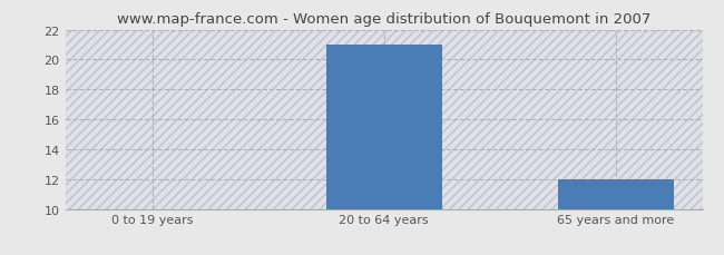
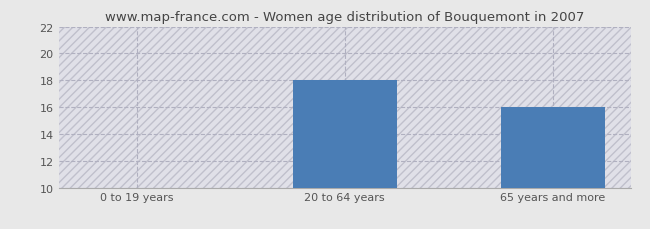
20 to 64 years: 21.0 -> 18.0
65 years and more: 12.0 -> 16.0
